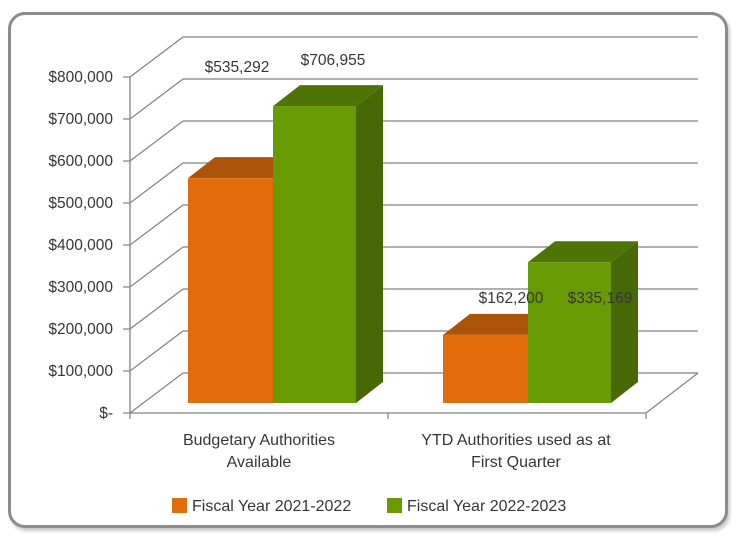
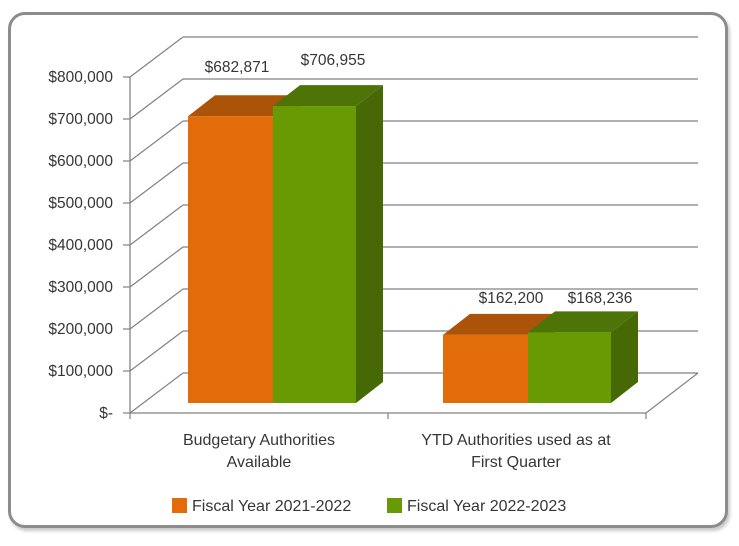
Fiscal Year 2021-2022/Budgetary Authorities Available: $535,292 -> $682,871
Fiscal Year 2022-2023/YTD Authorities used as at First Quarter: $335,169 -> $168,236
